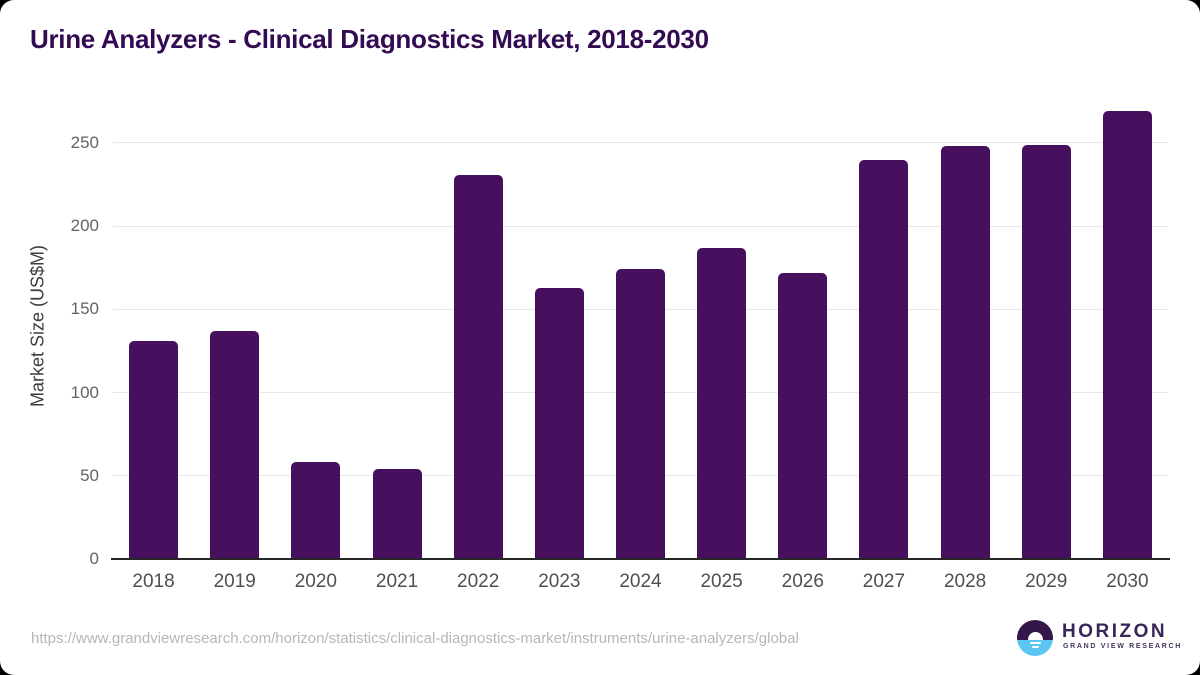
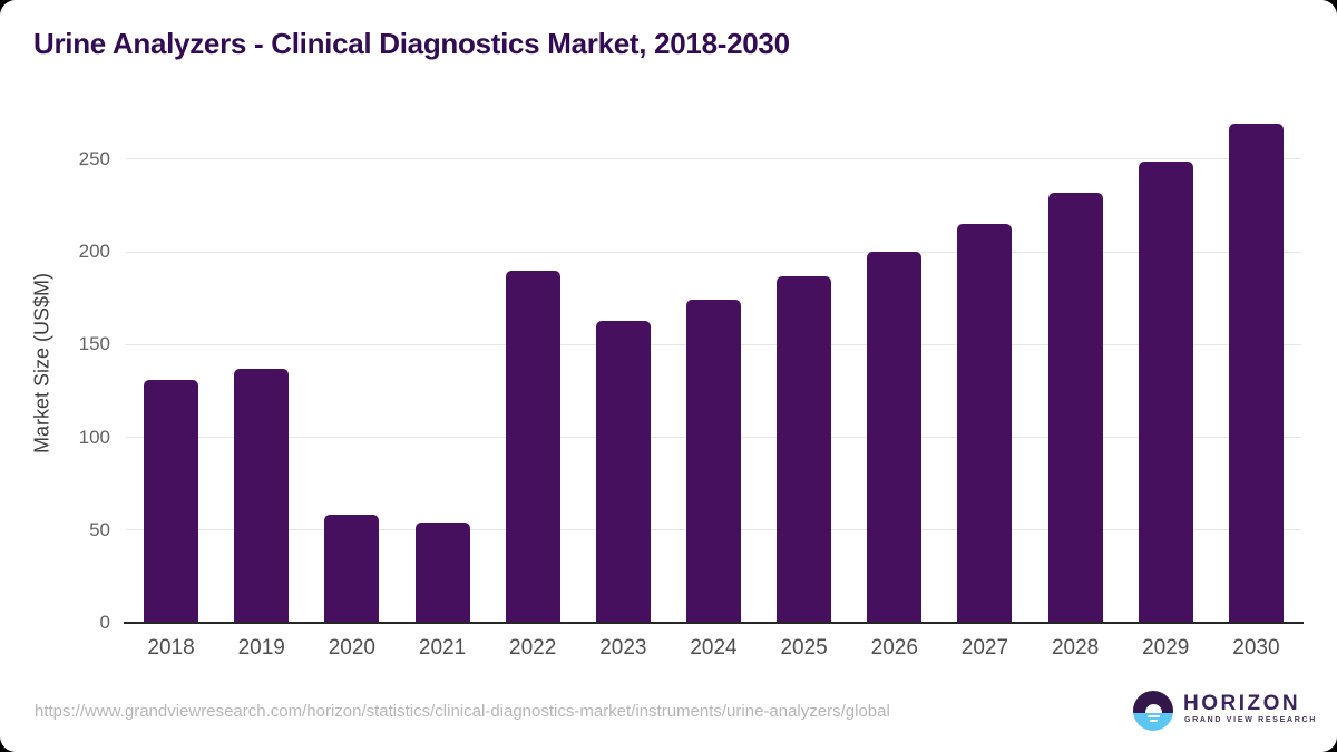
2022: 231 -> 190
2026: 172 -> 200
2027: 240 -> 215
2028: 248 -> 232
